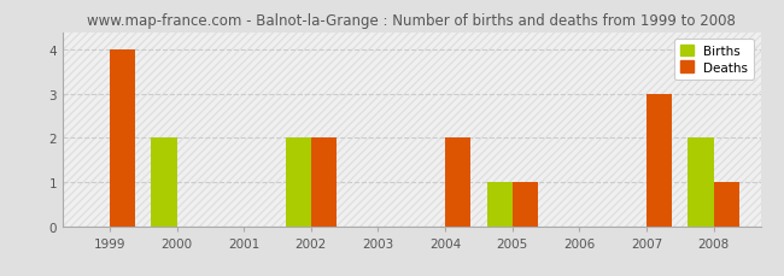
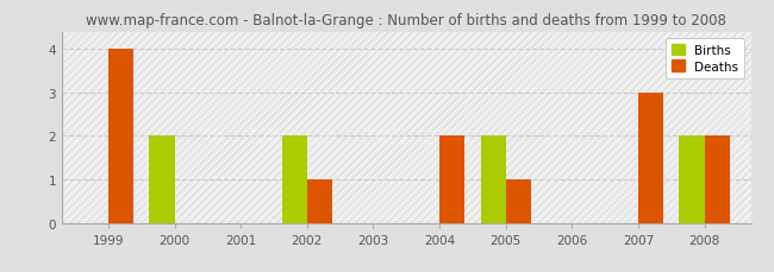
Deaths/2002: 2 -> 1
Births/2005: 1 -> 2
Deaths/2008: 1 -> 2
